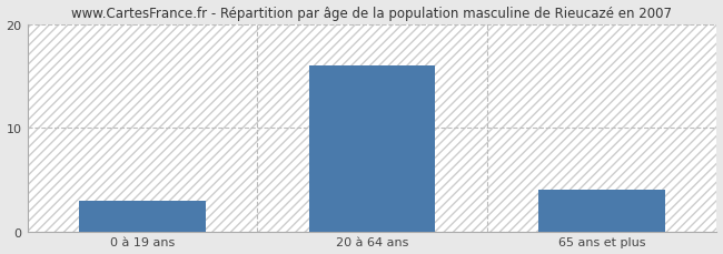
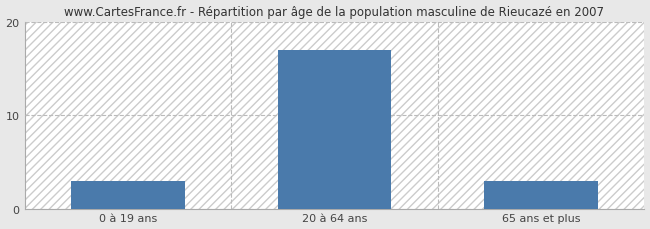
20 à 64 ans: 16 -> 17
65 ans et plus: 4 -> 3
